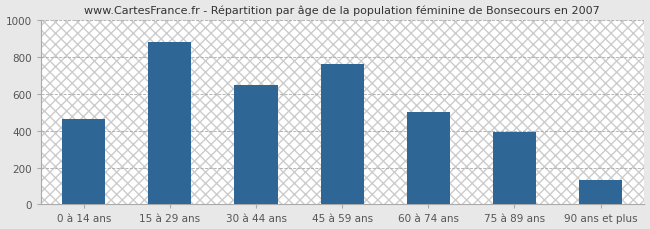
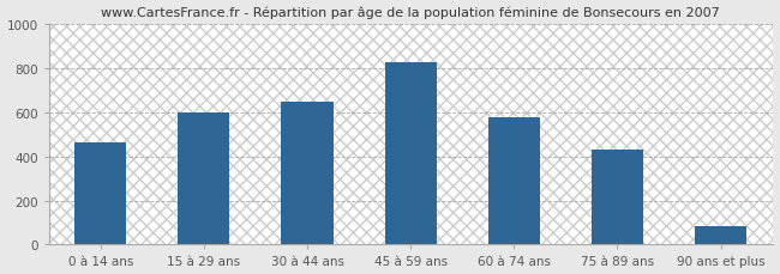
15 à 29 ans: 880 -> 600
45 à 59 ans: 760 -> 820
60 à 74 ans: 500 -> 580
75 à 89 ans: 390 -> 430
90 ans et plus: 130 -> 80
